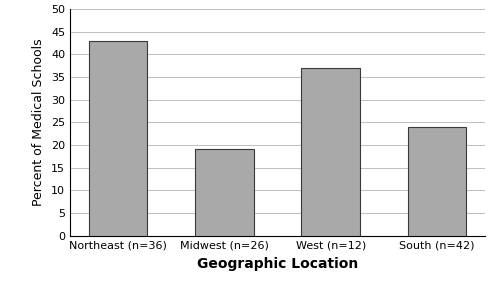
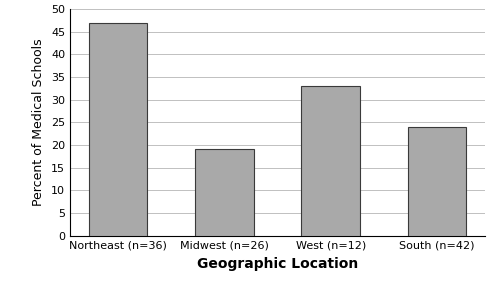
Northeast (n=36): 43 -> 47
West (n=12): 37 -> 33
